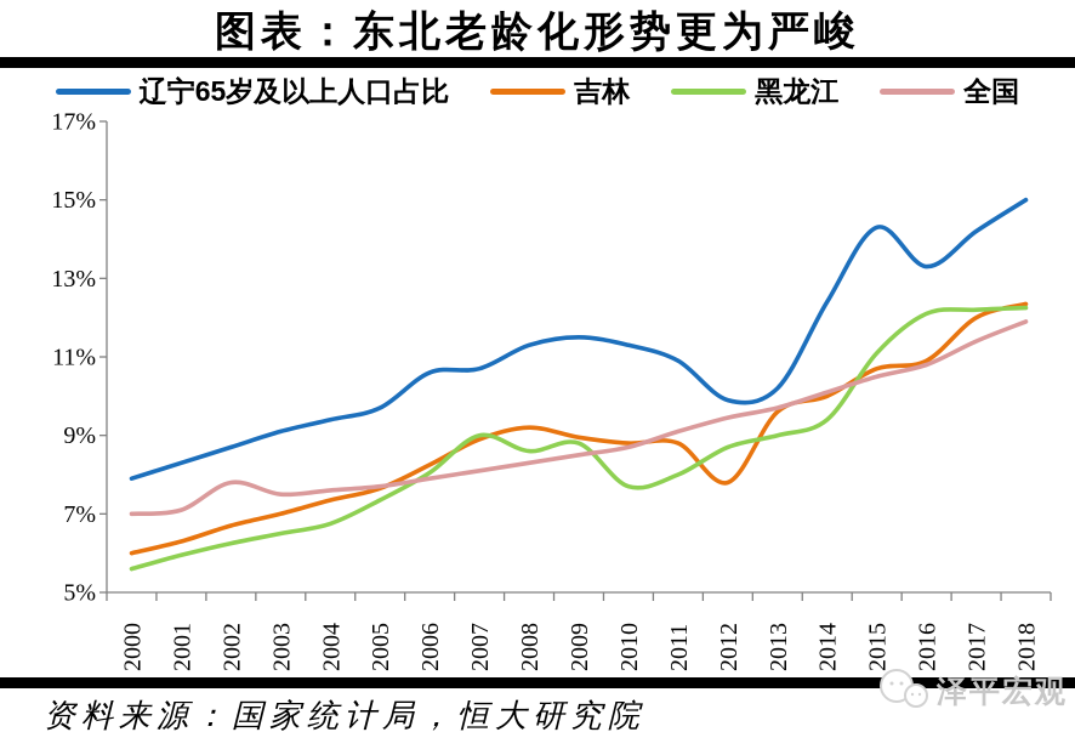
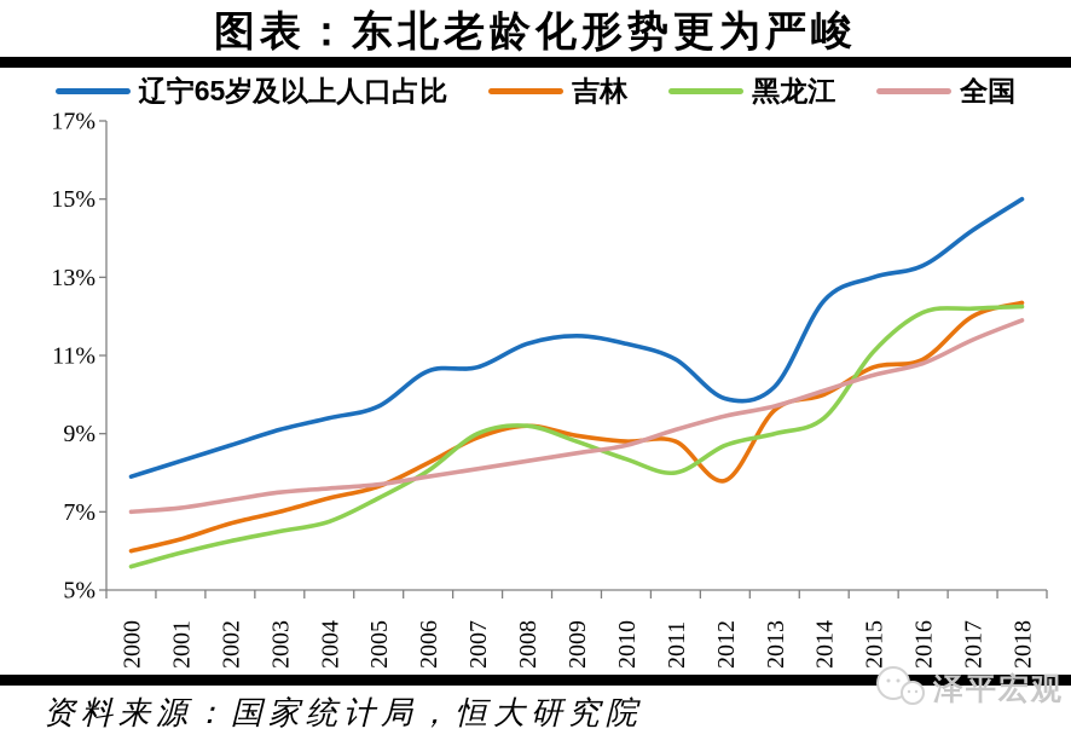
全国/2002: 7.8% -> 7.3%
黑龙江/2008: 8.6% -> 9.2%
黑龙江/2010: 7.7% -> 8.3%
辽宁65岁及以上人口占比/2015: 14.3% -> 13.0%
